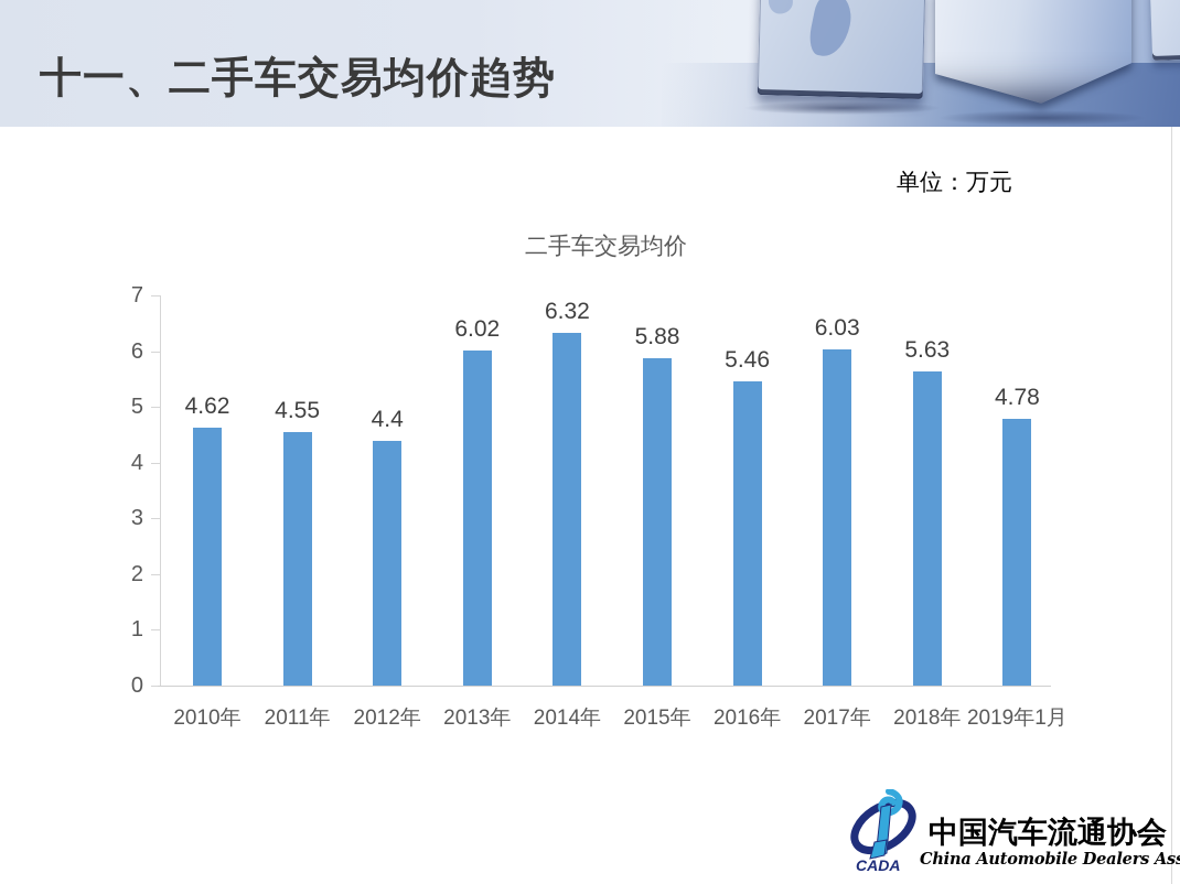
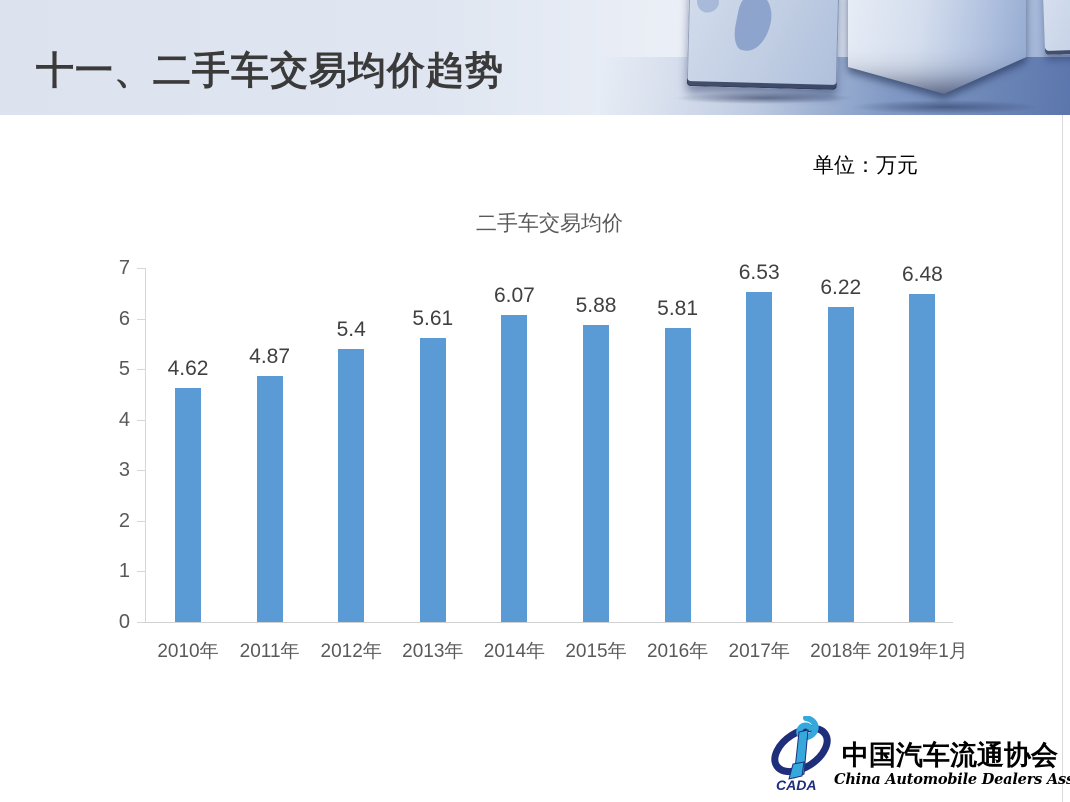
2011年: 4.55 -> 4.87
2012年: 4.4 -> 5.4
2013年: 6.02 -> 5.61
2014年: 6.32 -> 6.07
2016年: 5.46 -> 5.81
2017年: 6.03 -> 6.53
2018年: 5.63 -> 6.22
2019年1月: 4.78 -> 6.48
